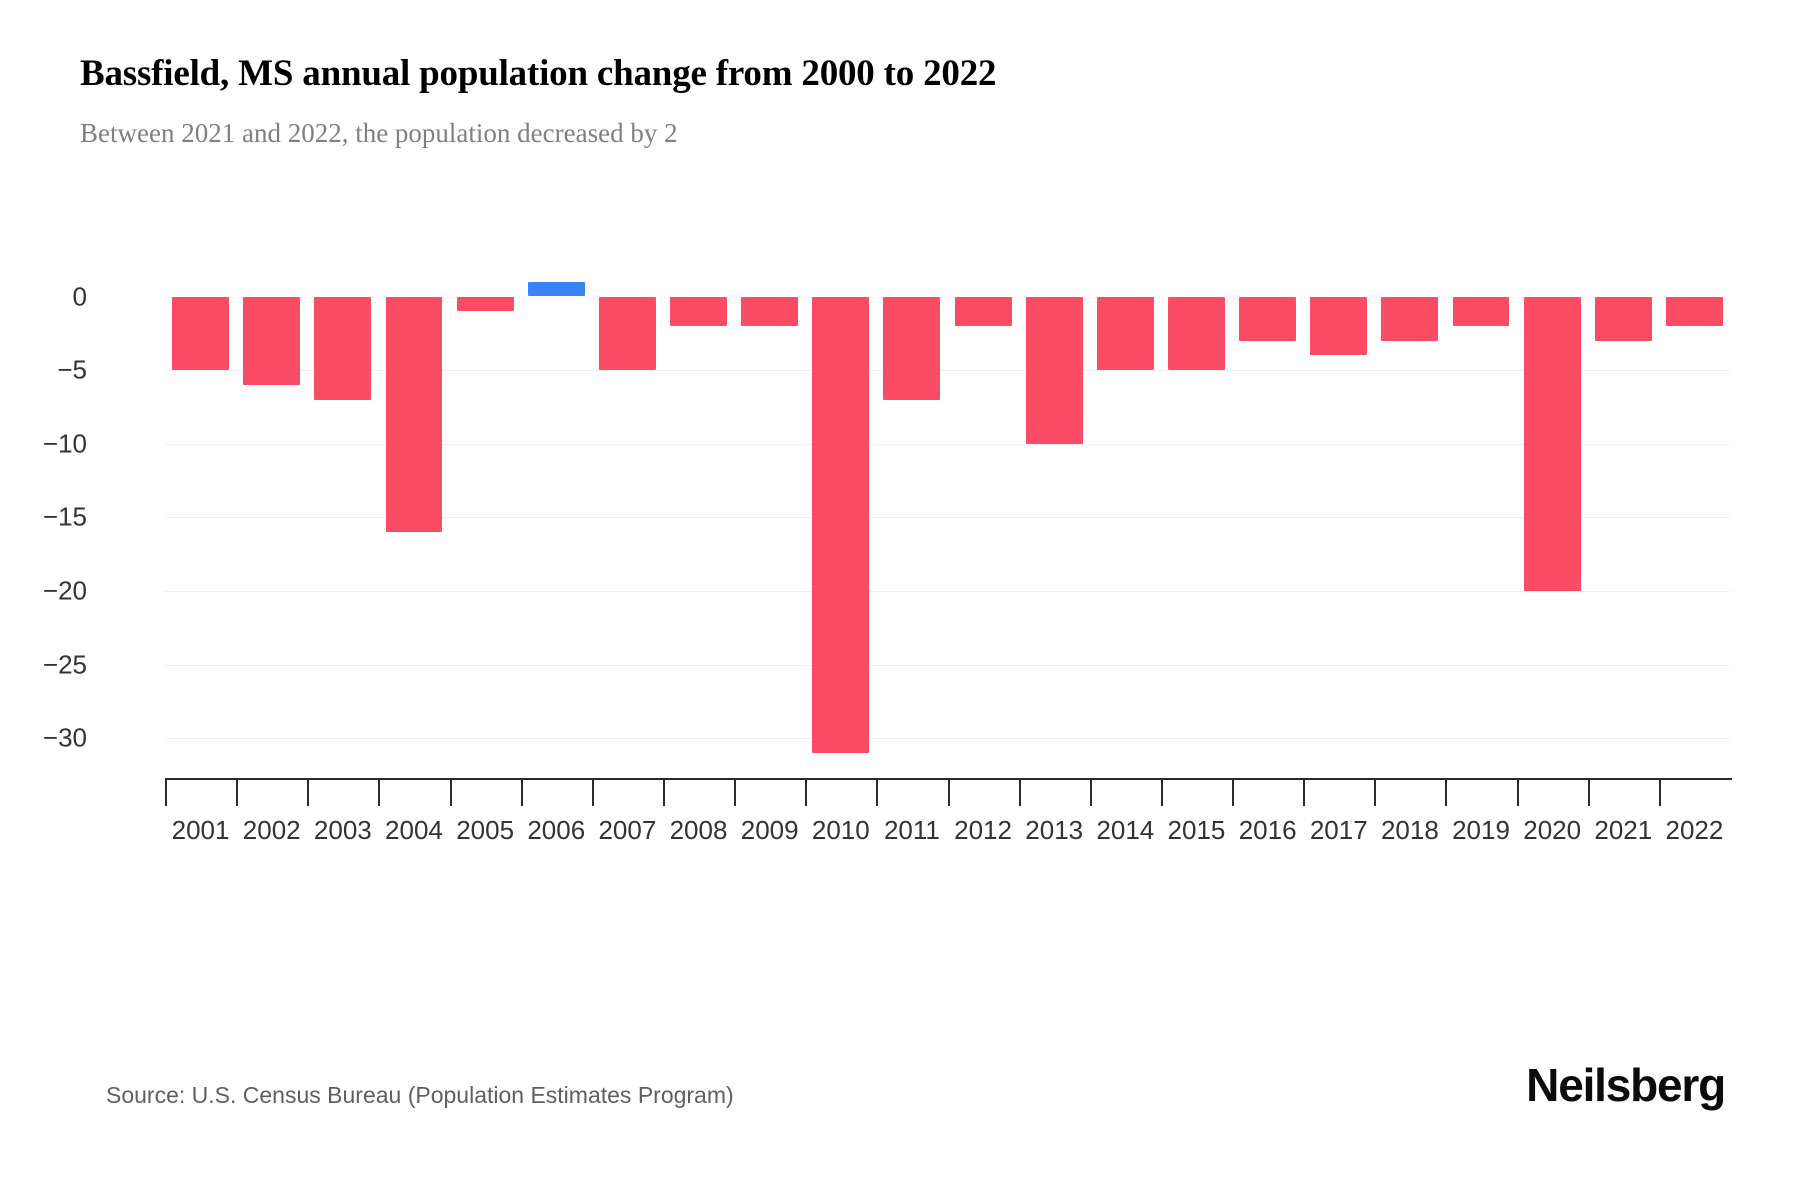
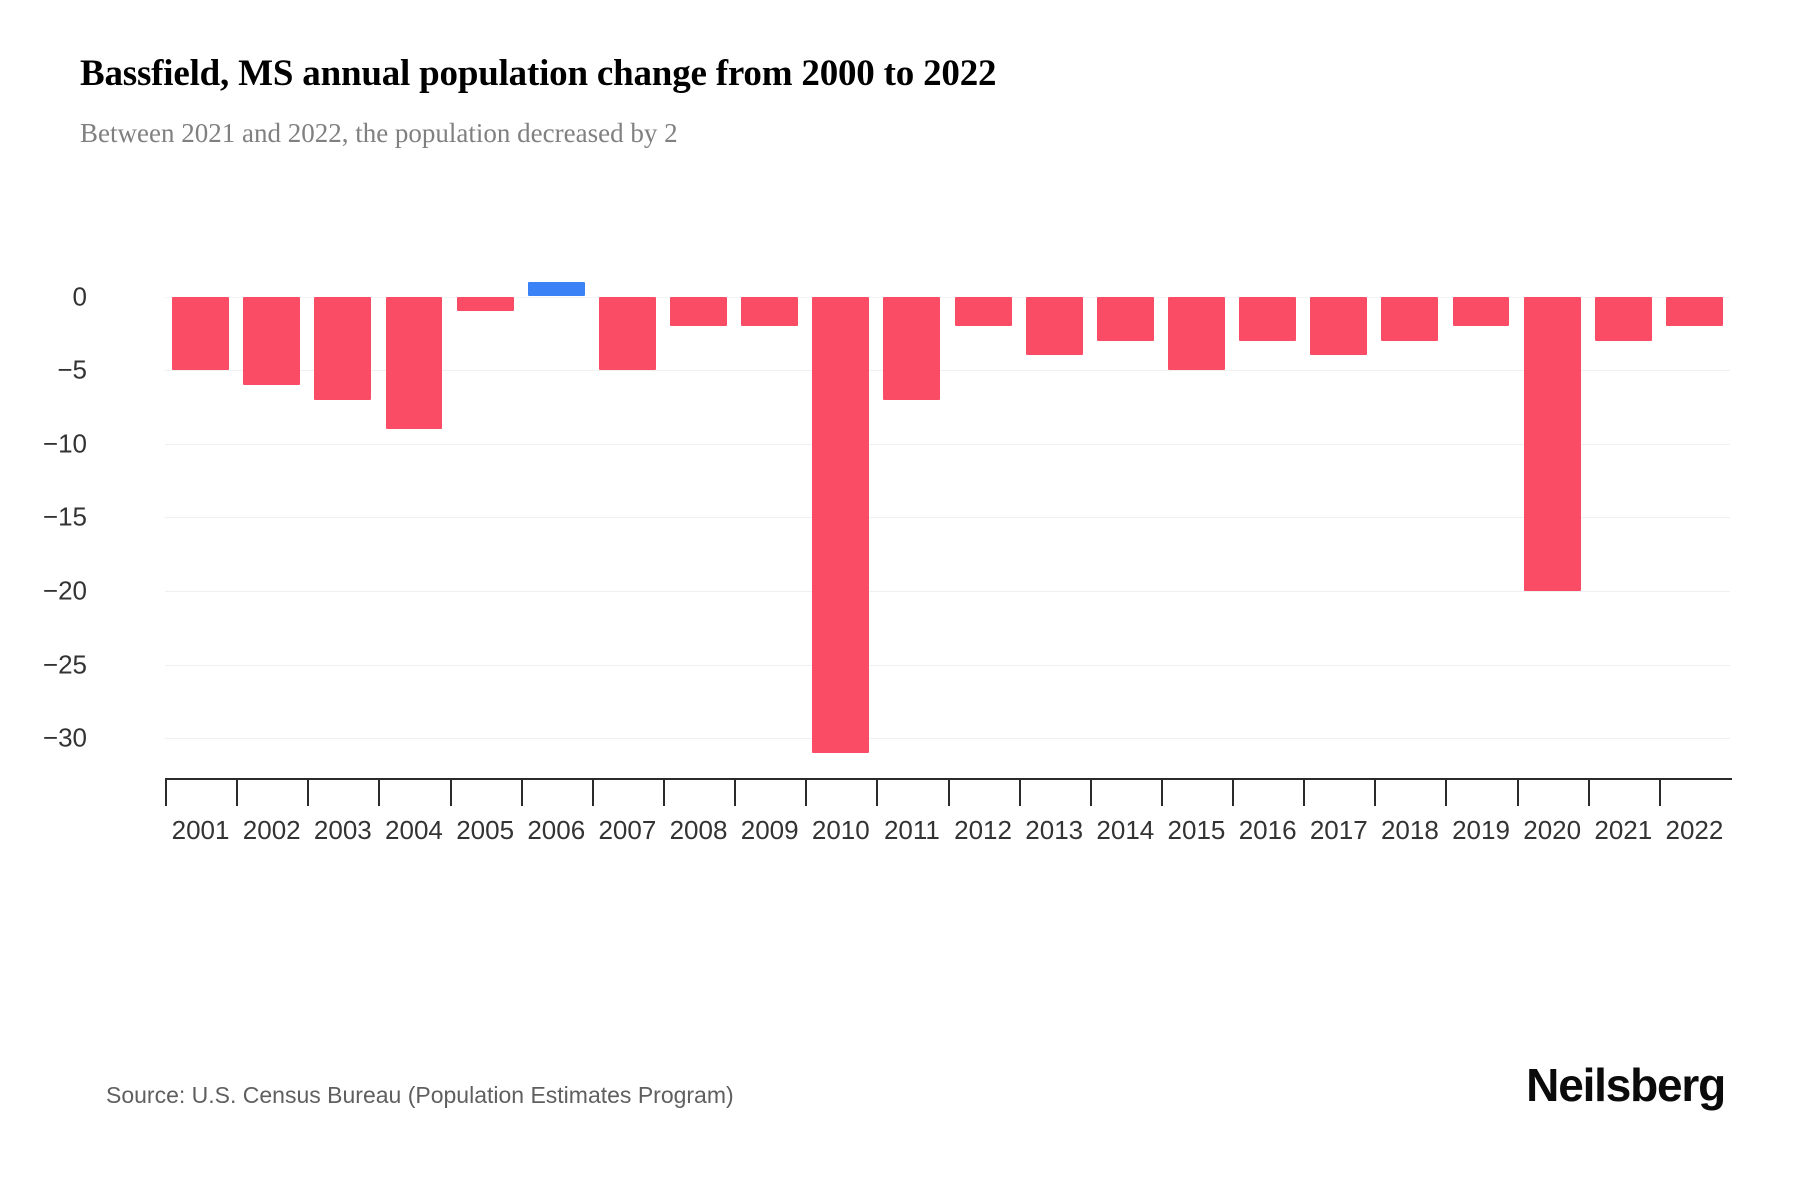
2004: -16 -> -9
2013: -10 -> -4
2014: -5 -> -3
